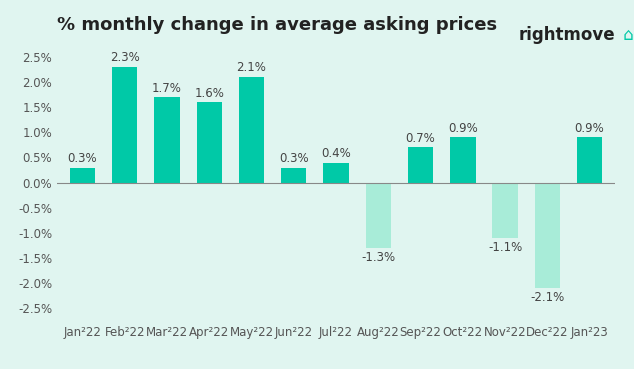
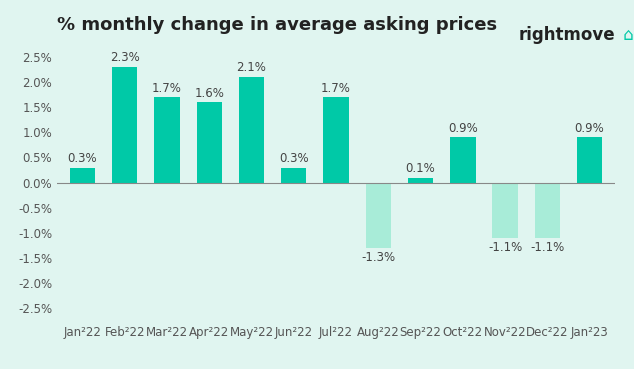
Jul²22: 0.4% -> 1.7%
Sep²22: 0.7% -> 0.1%
Dec²22: -2.1% -> -1.1%
